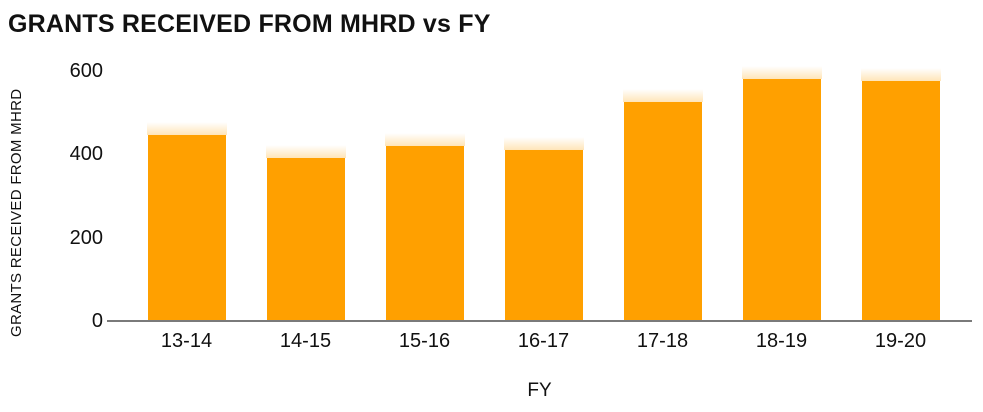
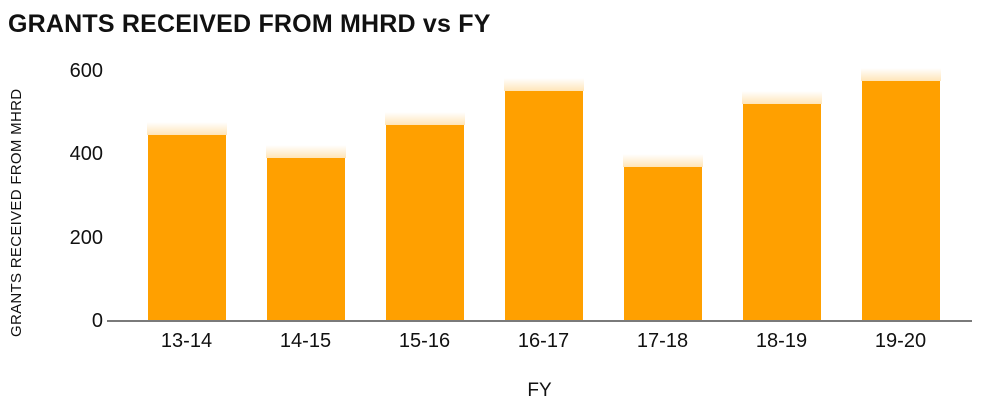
15-16: 420 -> 470
16-17: 410 -> 550
17-18: 520 -> 370
18-19: 580 -> 520
